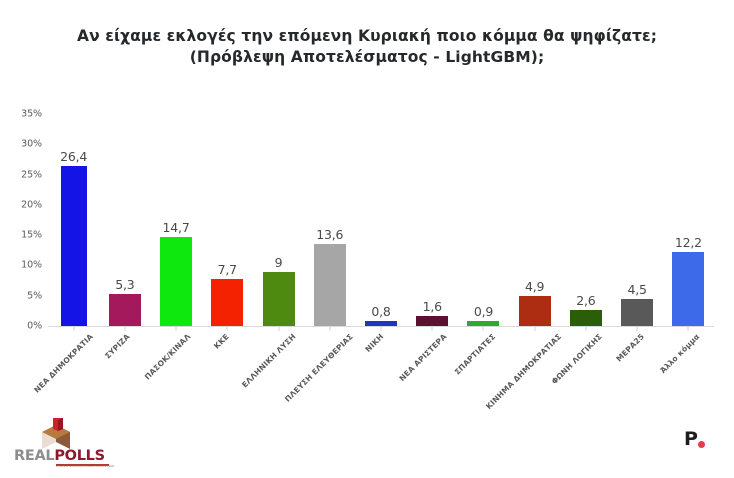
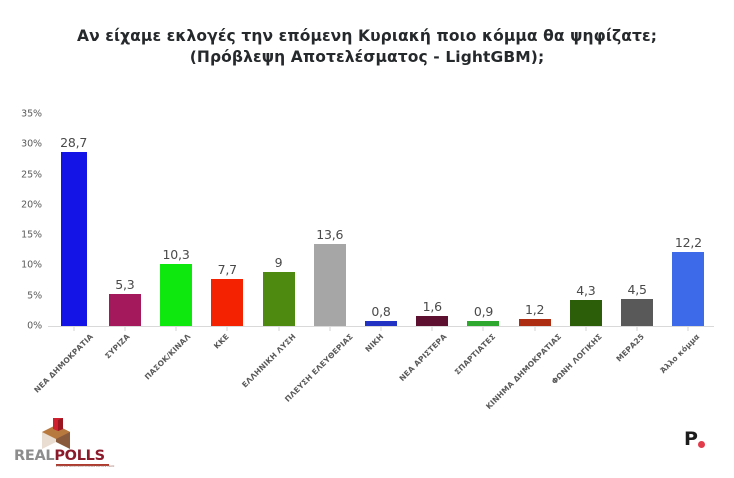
ΝΕΑ ΔΗΜΟΚΡΑΤΙΑ: 26,4 -> 28,7
ΠΑΣΟΚ/ΚΙΝΑΛ: 14,7 -> 10,3
ΚΙΝΗΜΑ ΔΗΜΟΚΡΑΤΙΑΣ: 4,9 -> 1,2
ΦΩΝΗ ΛΟΓΙΚΗΣ: 2,6 -> 4,3
